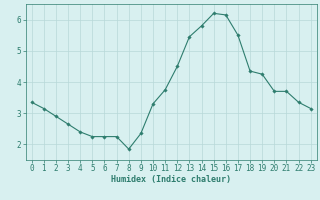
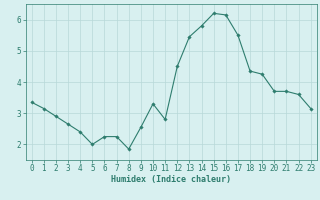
5: 2.25 -> 2.00
9: 2.35 -> 2.55
11: 3.75 -> 2.80
22: 3.35 -> 3.60
